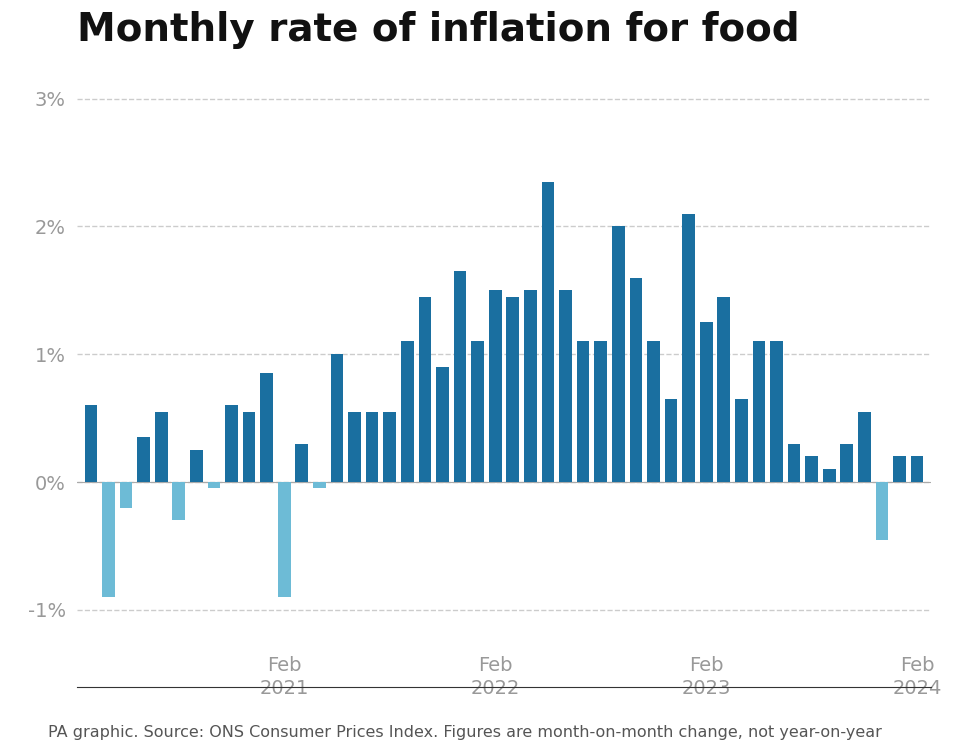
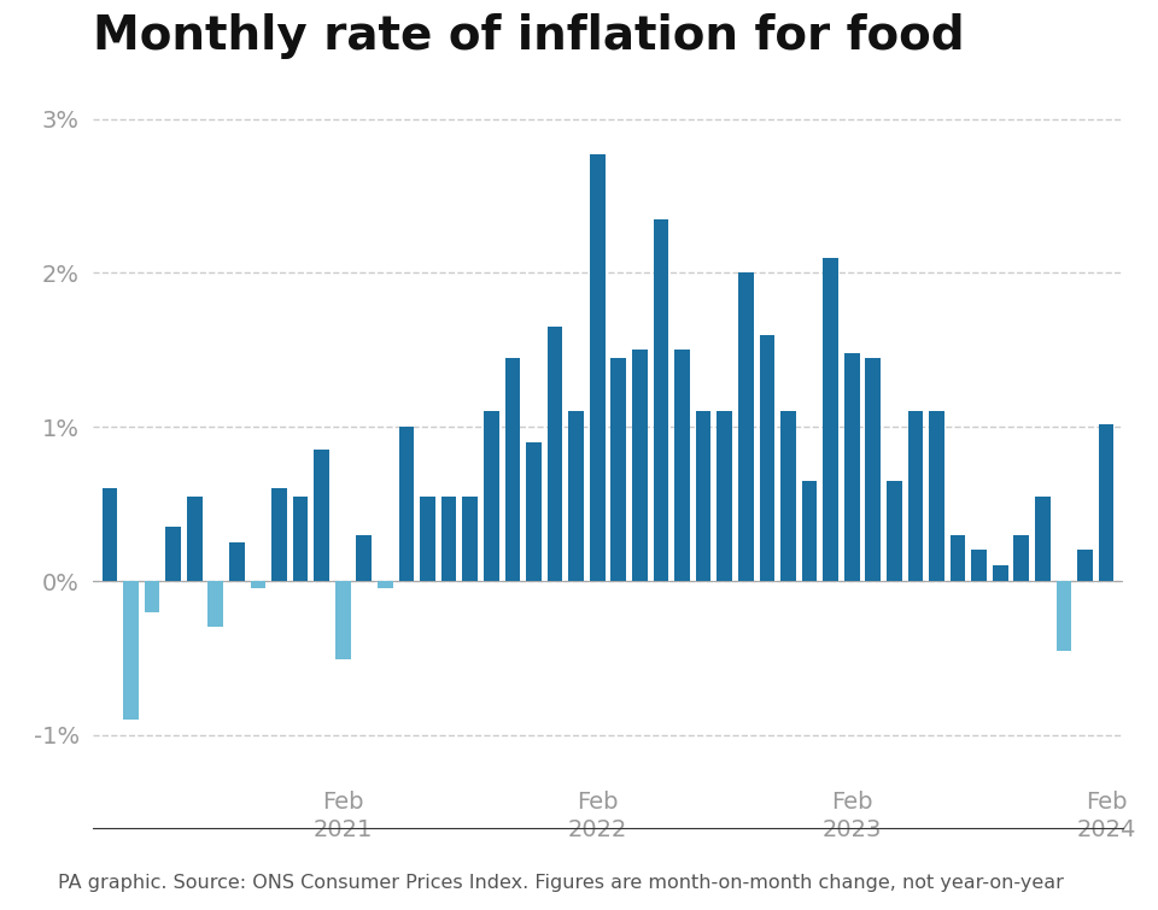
Feb 2021: -0.90% -> -0.51%
Feb 2022: 1.50% -> 2.77%
Feb 2023: 1.25% -> 1.48%
Feb 2024: 0.20% -> 1.02%
